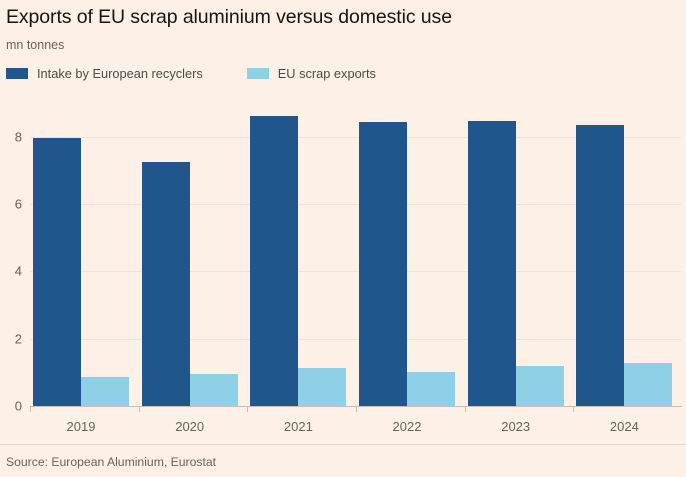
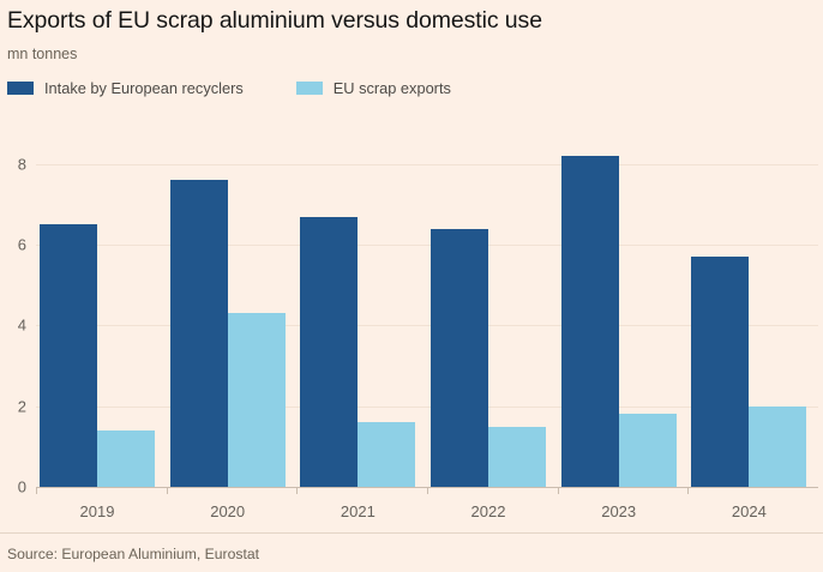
Intake by European recyclers/2019: 8.0 -> 6.5
EU scrap exports/2019: 0.9 -> 1.4
Intake by European recyclers/2020: 7.2 -> 7.6
EU scrap exports/2020: 0.9 -> 4.3
Intake by European recyclers/2021: 8.6 -> 6.7
EU scrap exports/2021: 1.1 -> 1.6
Intake by European recyclers/2022: 8.4 -> 6.4
EU scrap exports/2022: 1.0 -> 1.5
Intake by European recyclers/2023: 8.5 -> 8.2
EU scrap exports/2023: 1.2 -> 1.8
Intake by European recyclers/2024: 8.3 -> 5.7
EU scrap exports/2024: 1.3 -> 2.0
